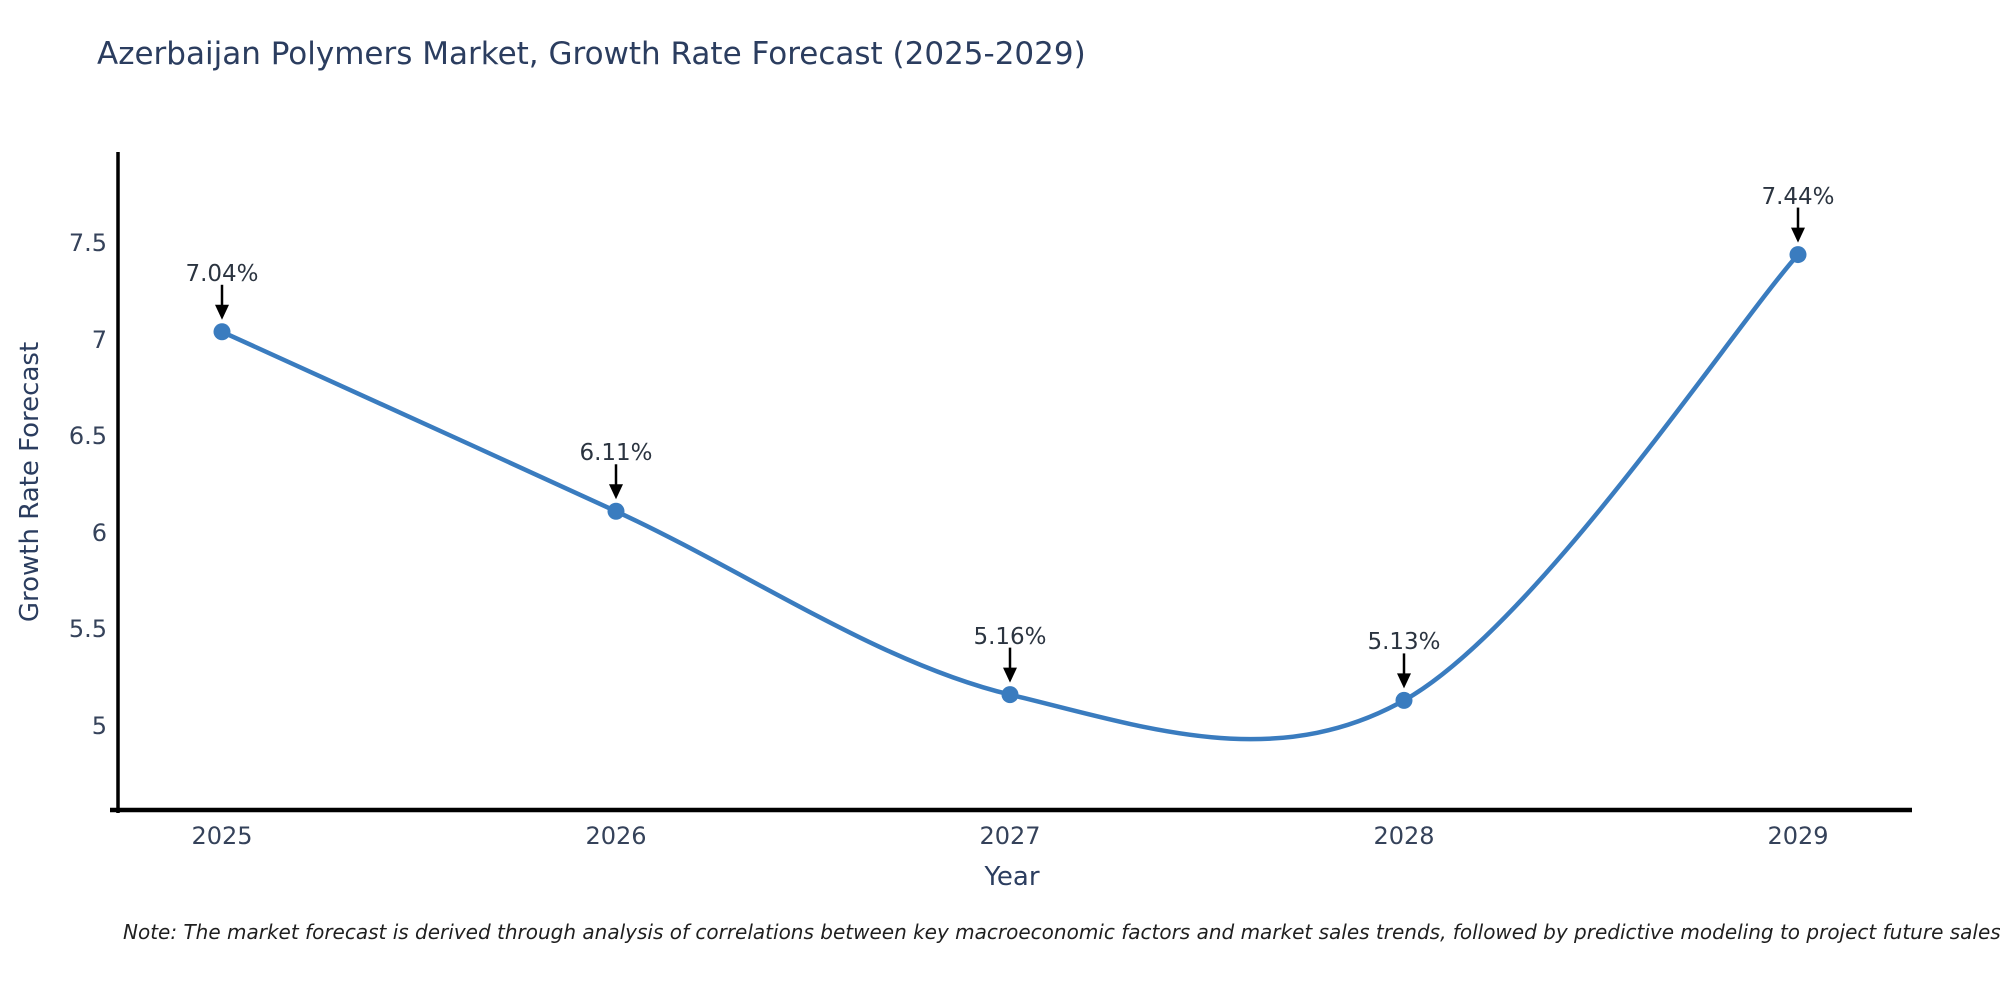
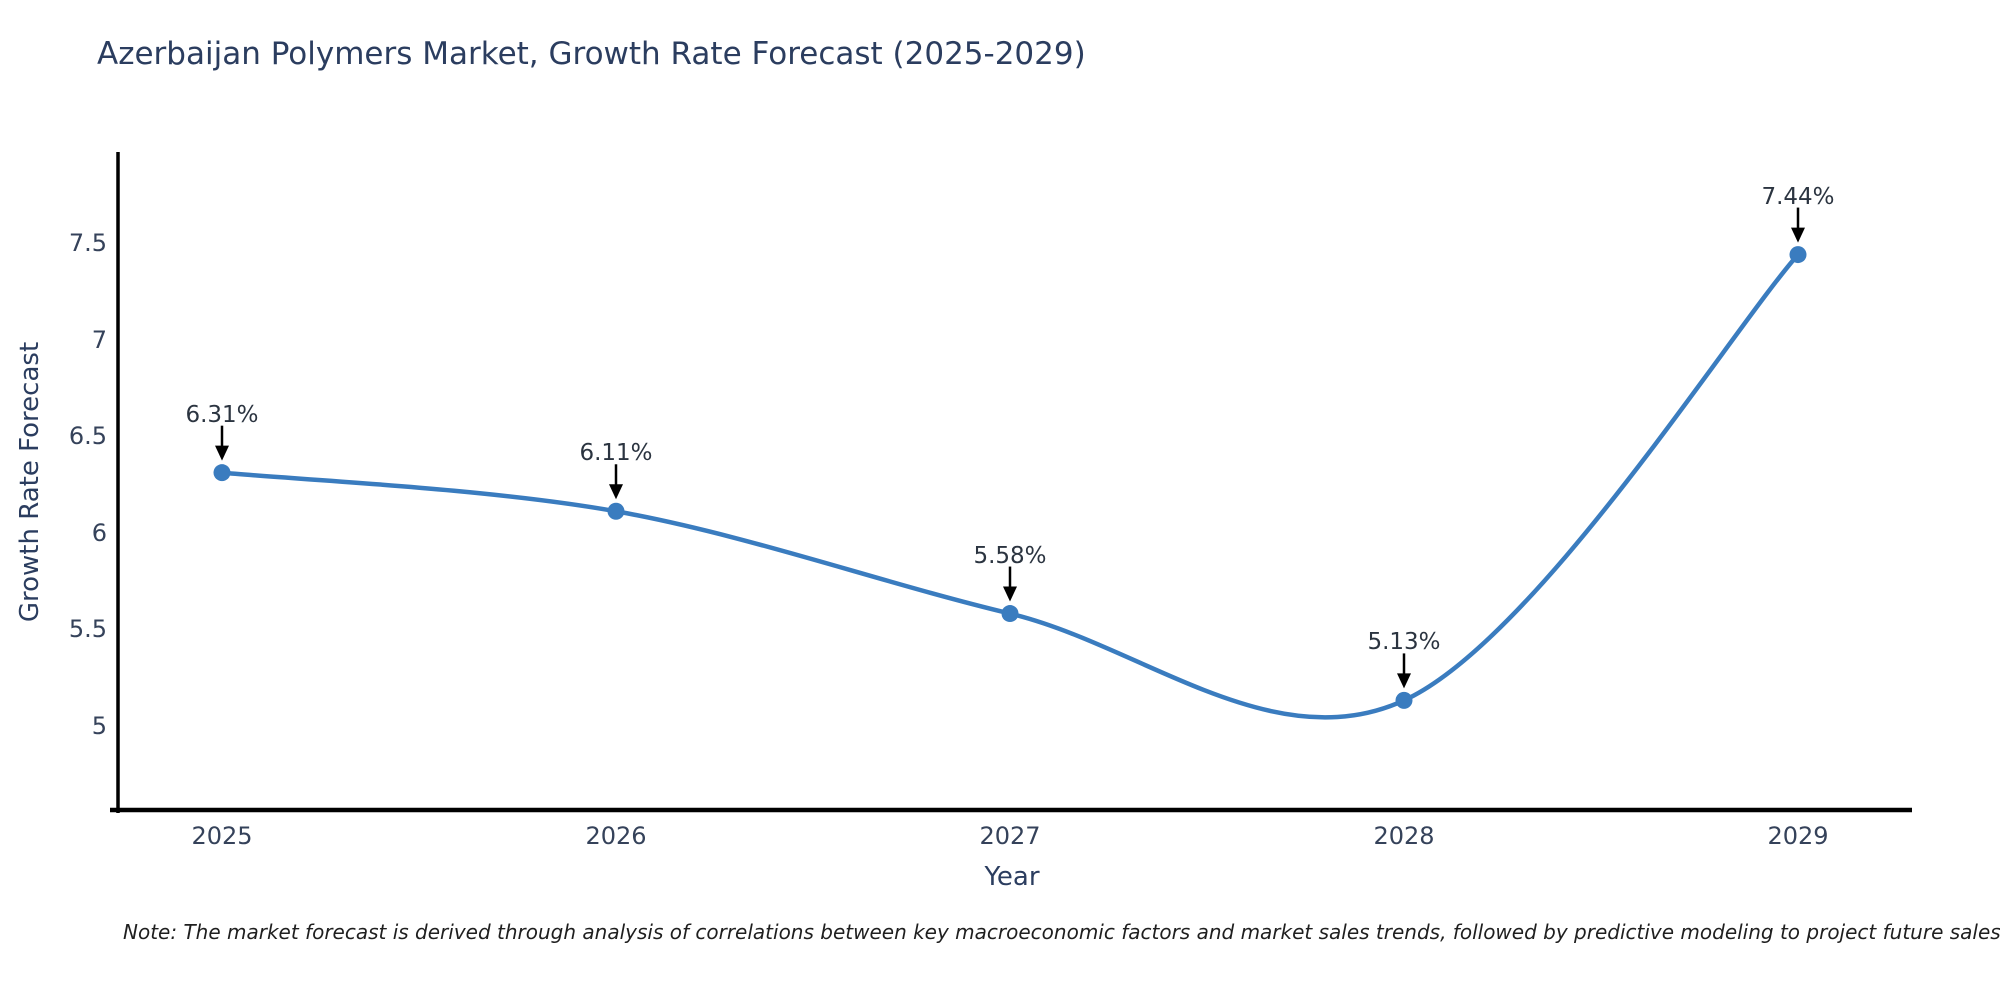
2025: 7.04% -> 6.31%
2027: 5.16% -> 5.58%
